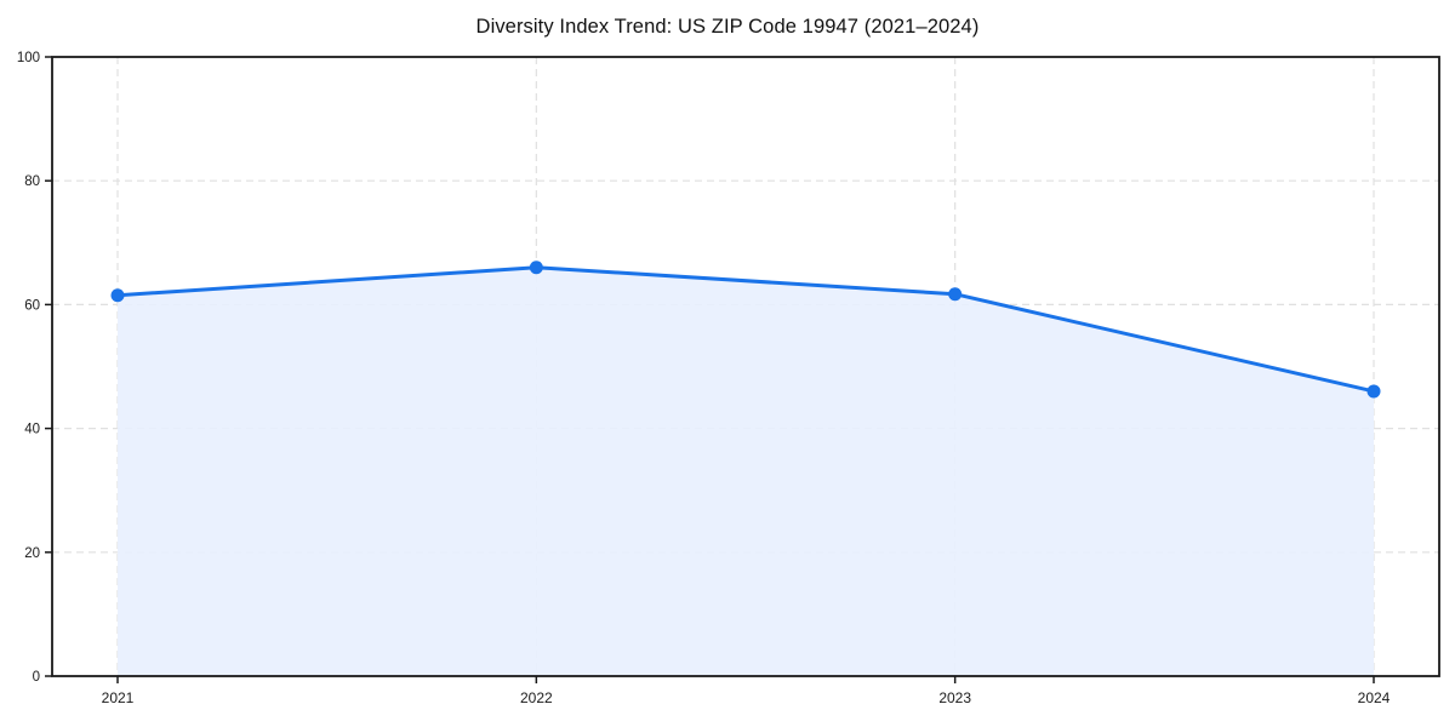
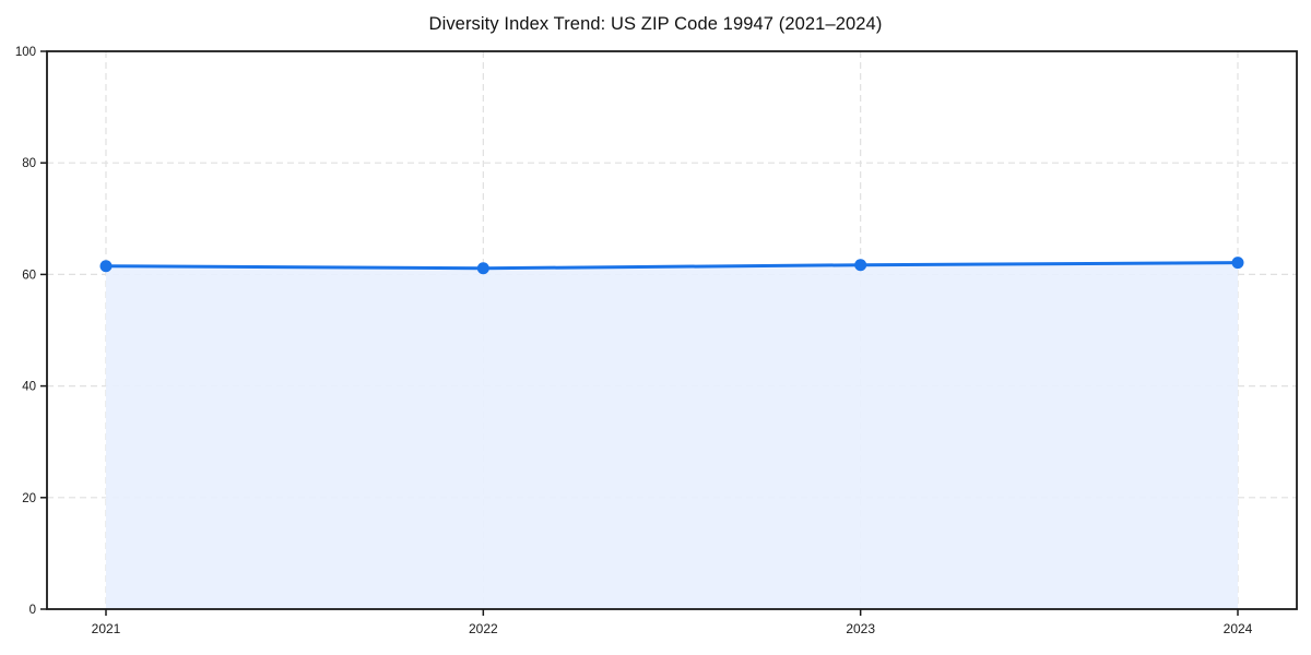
2022: 66 -> 61
2024: 46 -> 62
